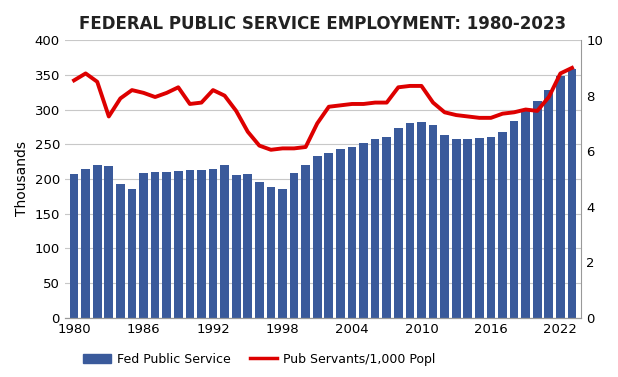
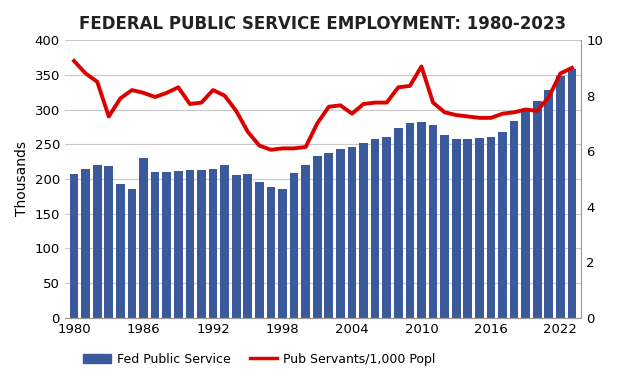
Pub Servants/1,000 Popl/1980: 8.55 -> 9.25
Fed Public Service/1986: 208 -> 230
Pub Servants/1,000 Popl/2004: 7.70 -> 7.35
Pub Servants/1,000 Popl/2010: 8.35 -> 9.05
